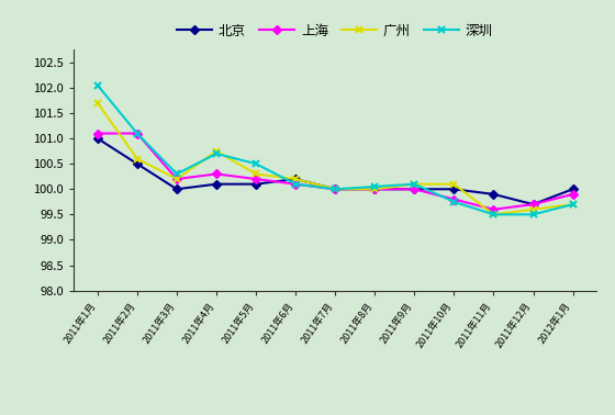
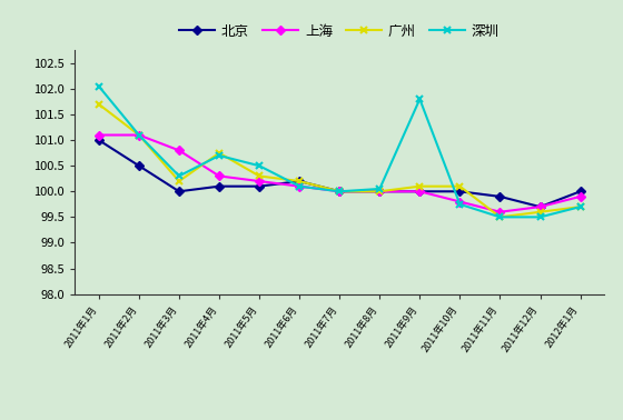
广州/2011年2月: 100.60 -> 101.10
上海/2011年3月: 100.2 -> 100.8
深圳/2011年9月: 100.10 -> 101.80
